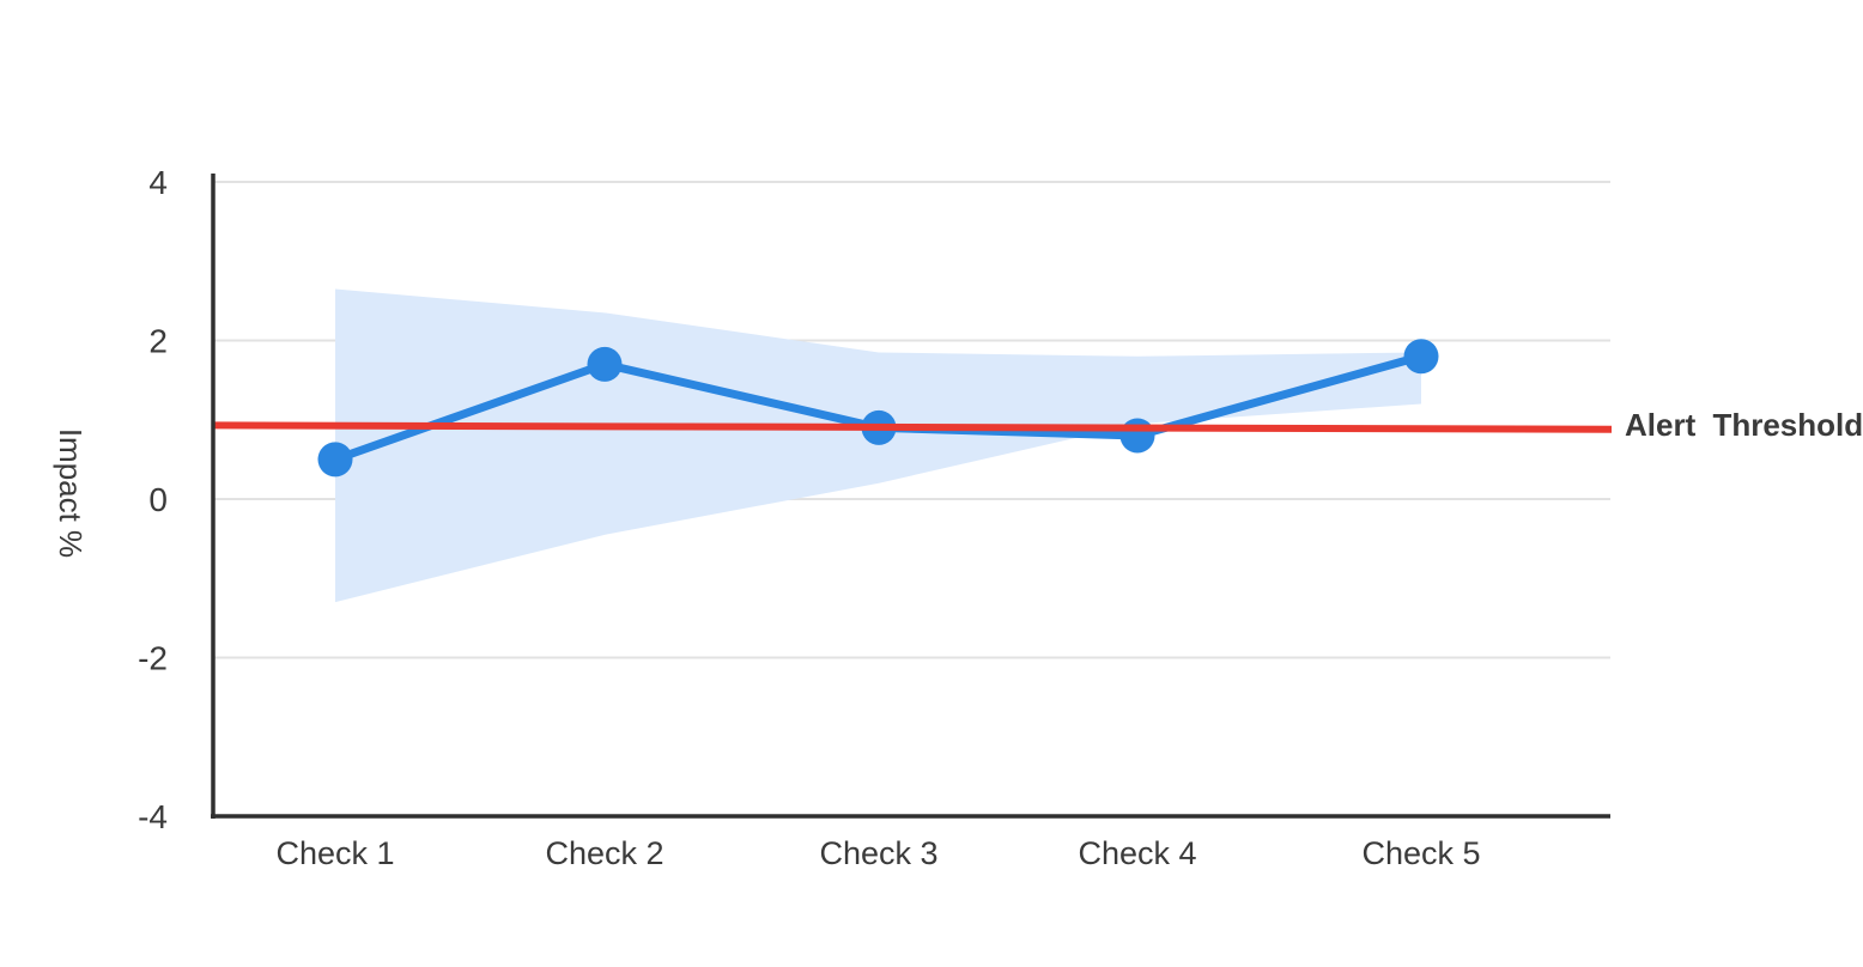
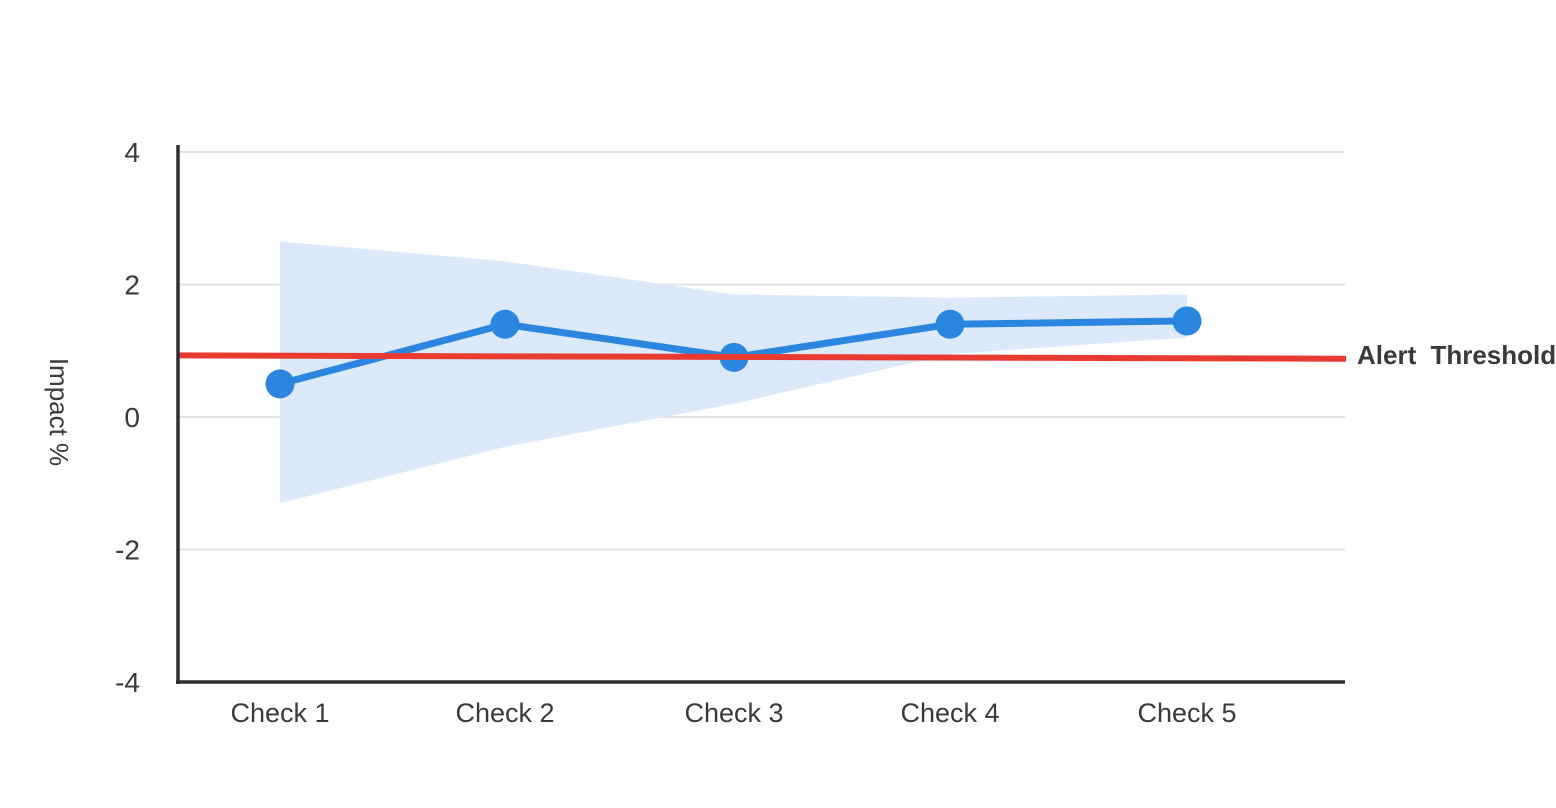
Check 2: 1.7 -> 1.4
Check 4: 0.8 -> 1.4
Check 5: 1.8 -> 1.4
